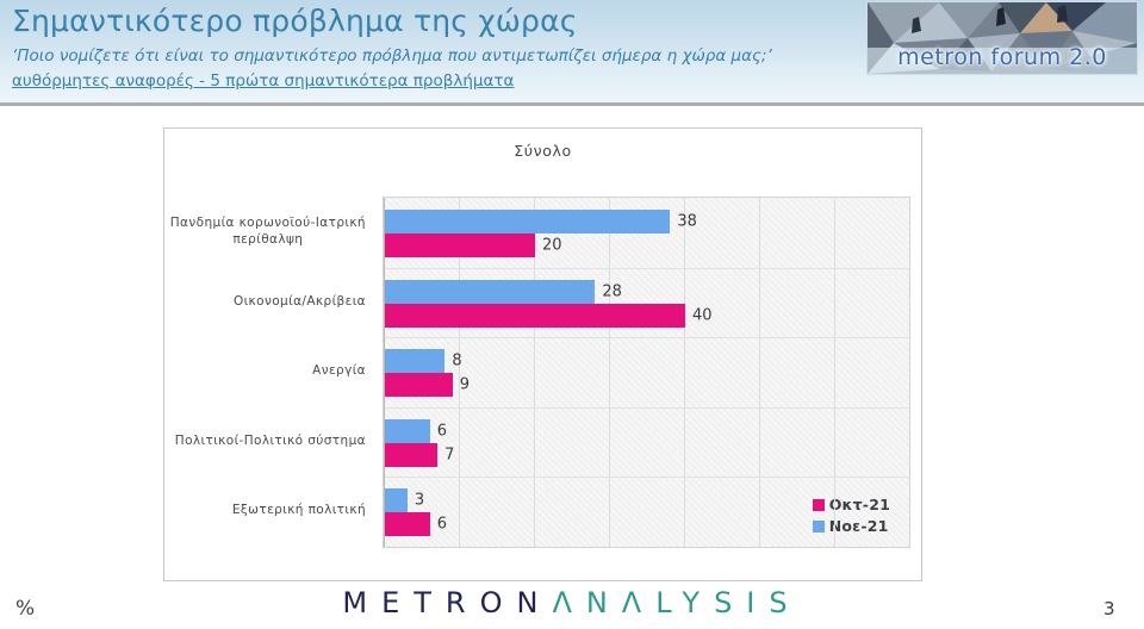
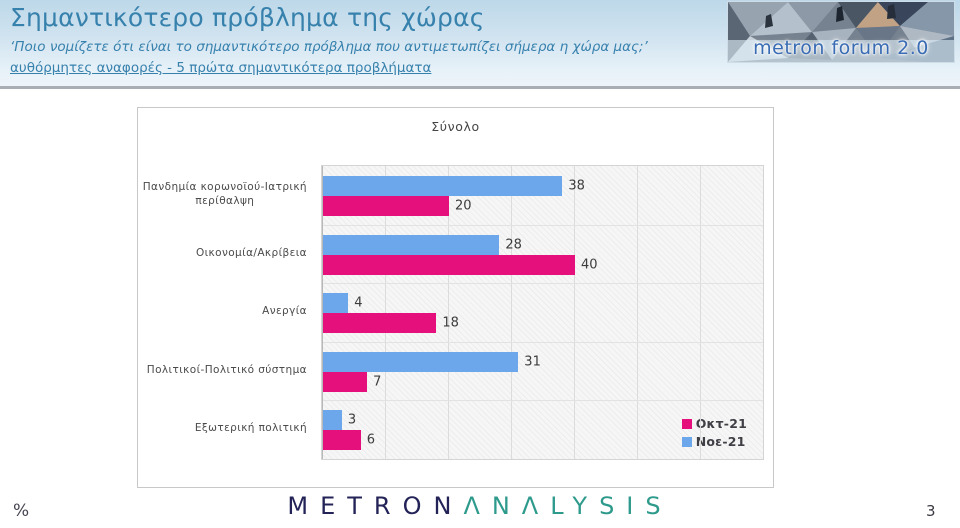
Νοε-21/Ανεργία: 8 -> 4
Οκτ-21/Ανεργία: 9 -> 18
Νοε-21/Πολιτικοί-Πολιτικό σύστημα: 6 -> 31
